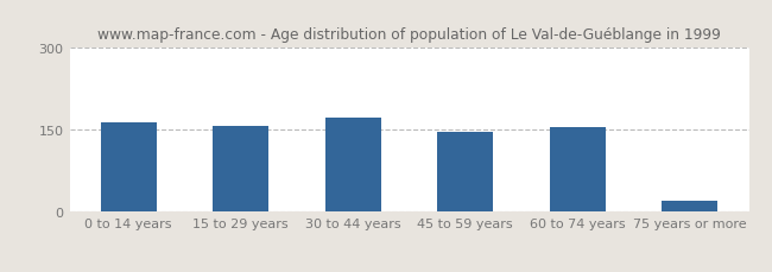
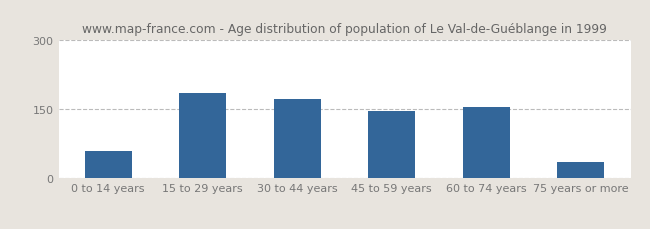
0 to 14 years: 163 -> 60
15 to 29 years: 157 -> 185
75 years or more: 20 -> 35
